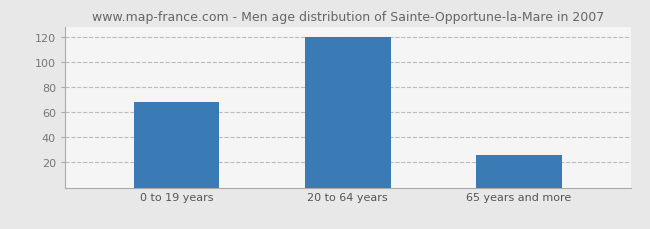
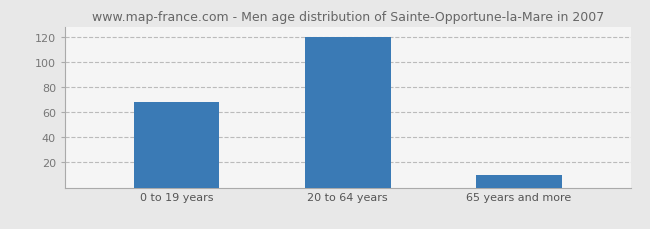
65 years and more: 26 -> 10
